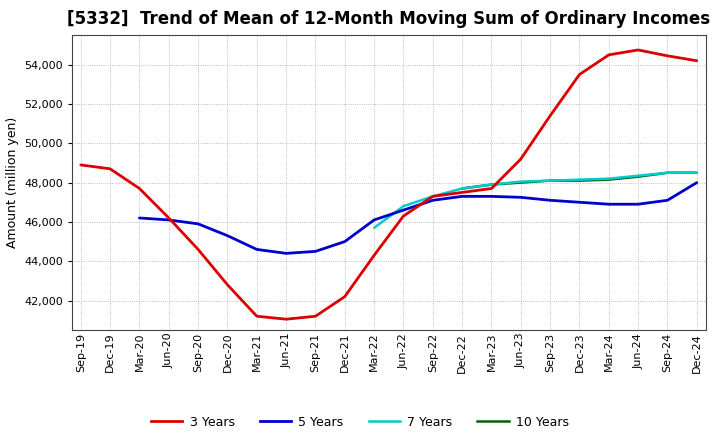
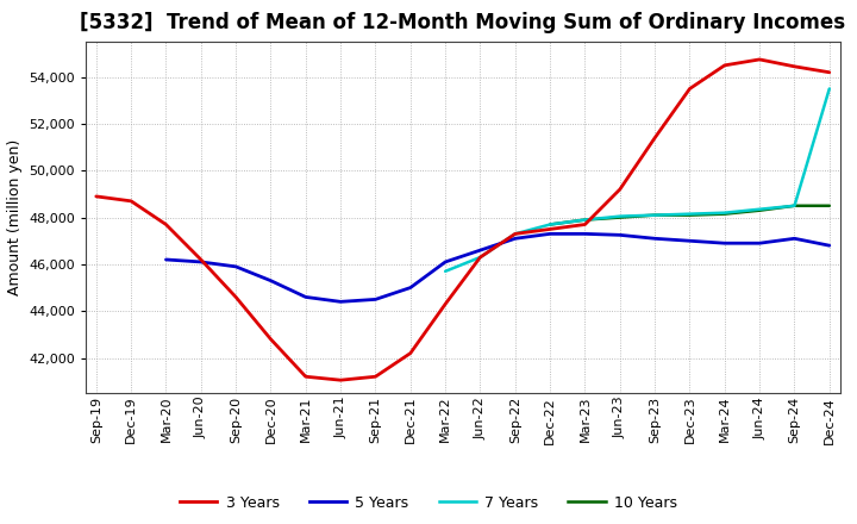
7 Years/Jun-22: 46,800 -> 46,300
5 Years/Dec-24: 48,000 -> 46,800
7 Years/Dec-24: 48,500 -> 53,500
